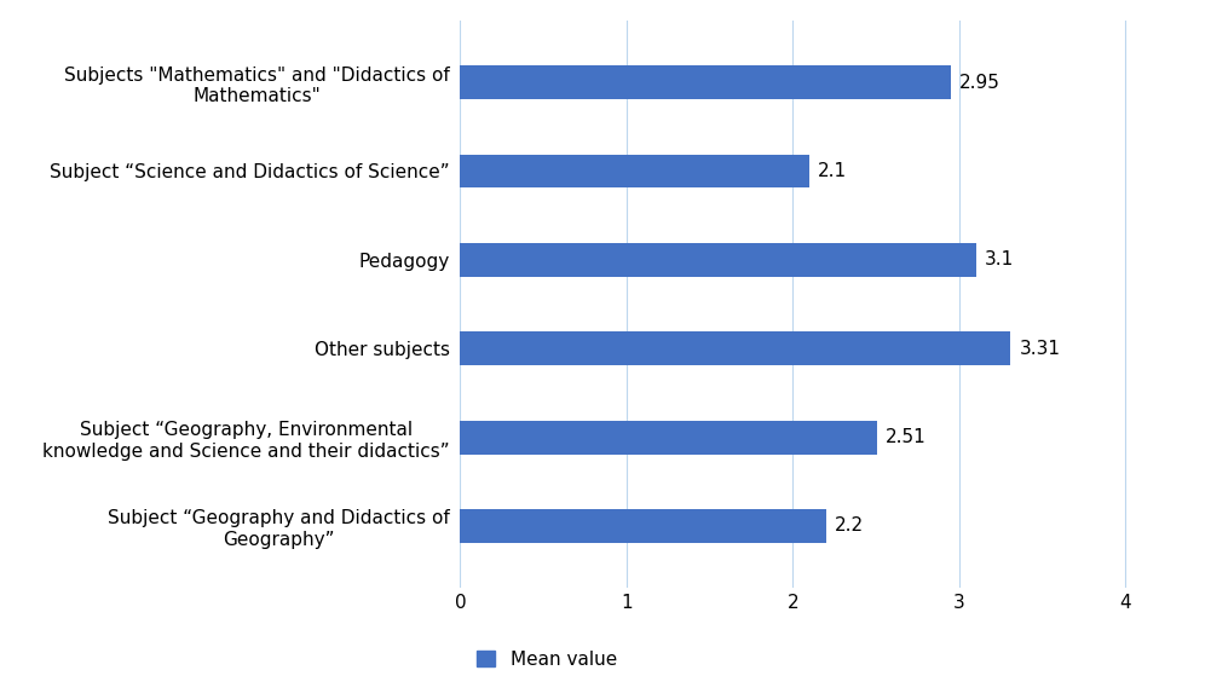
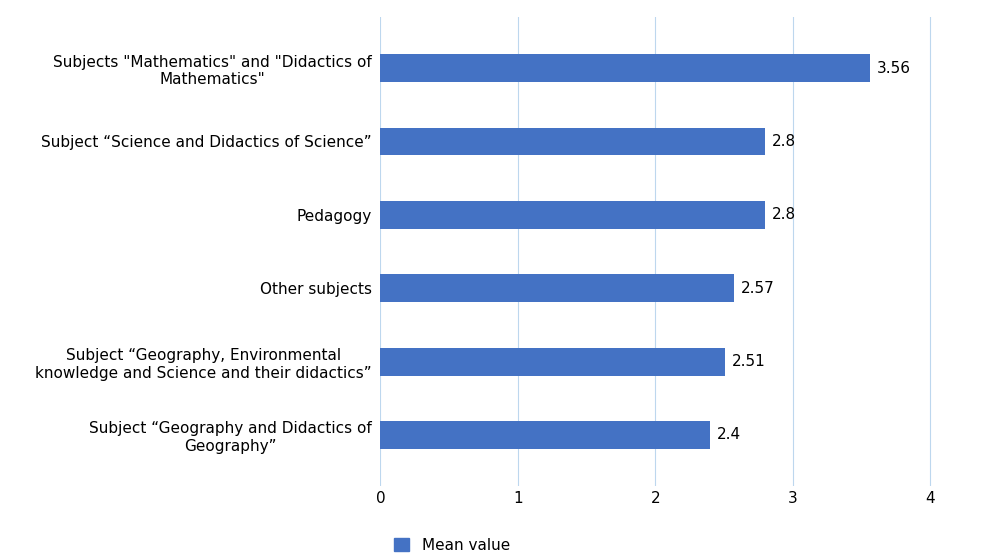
Subjects "Mathematics" and "Didactics of Mathematics": 2.95 -> 3.56
Subject “Science and Didactics of Science”: 2.1 -> 2.8
Pedagogy: 3.1 -> 2.8
Other subjects: 3.31 -> 2.57
Subject “Geography and Didactics of Geography”: 2.2 -> 2.4
